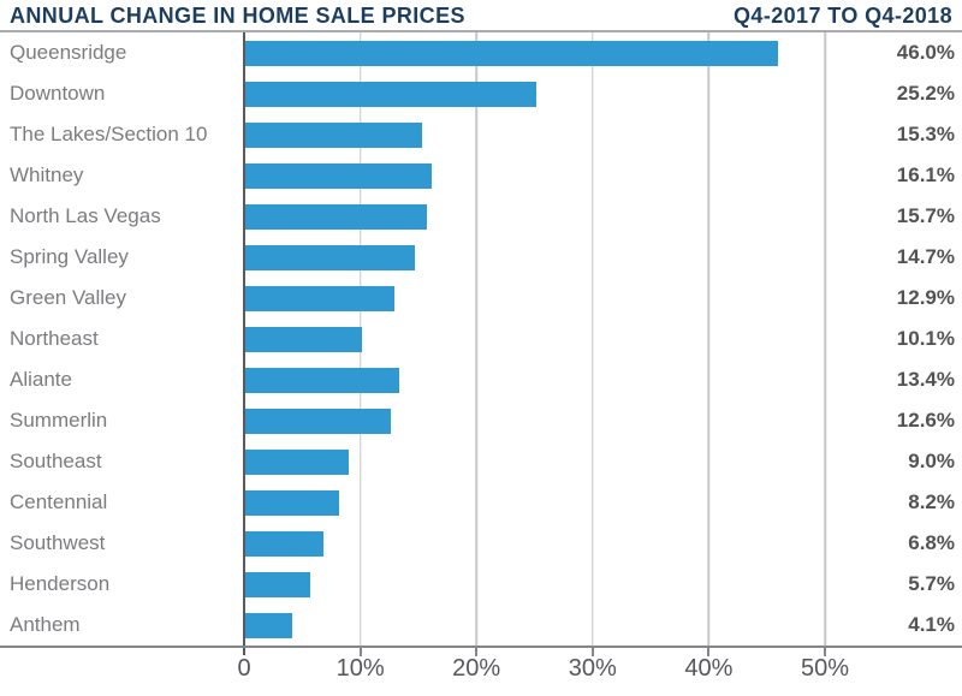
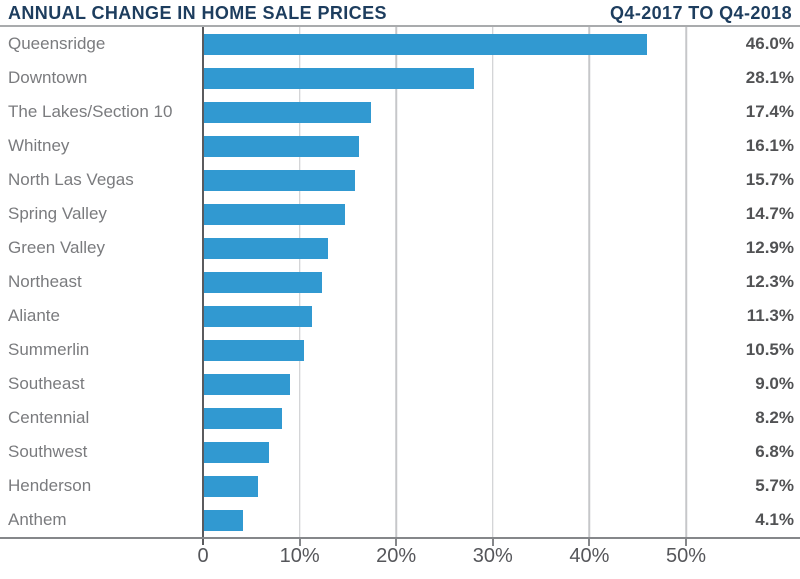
Downtown: 25.2% -> 28.1%
The Lakes/Section 10: 15.3% -> 17.4%
Northeast: 10.1% -> 12.3%
Aliante: 13.4% -> 11.3%
Summerlin: 12.6% -> 10.5%
